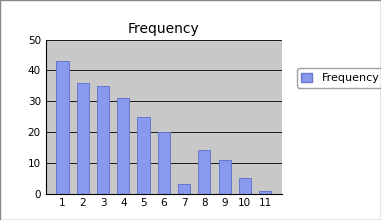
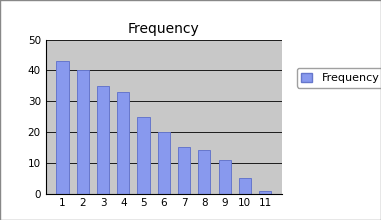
2: 36 -> 40
4: 31 -> 33
7: 3 -> 15
